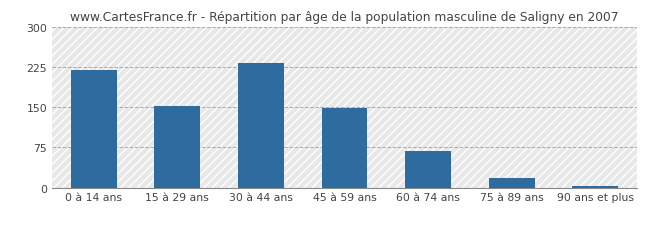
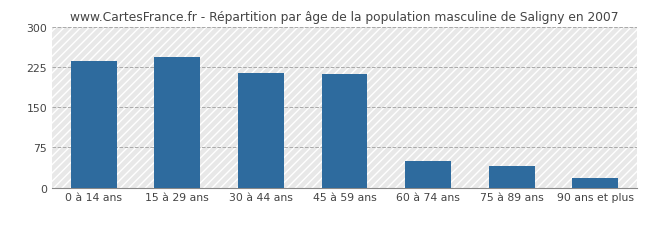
0 à 14 ans: 220 -> 236
15 à 29 ans: 152 -> 244
30 à 44 ans: 232 -> 214
45 à 59 ans: 149 -> 212
60 à 74 ans: 68 -> 50
75 à 89 ans: 18 -> 40
90 ans et plus: 3 -> 18
